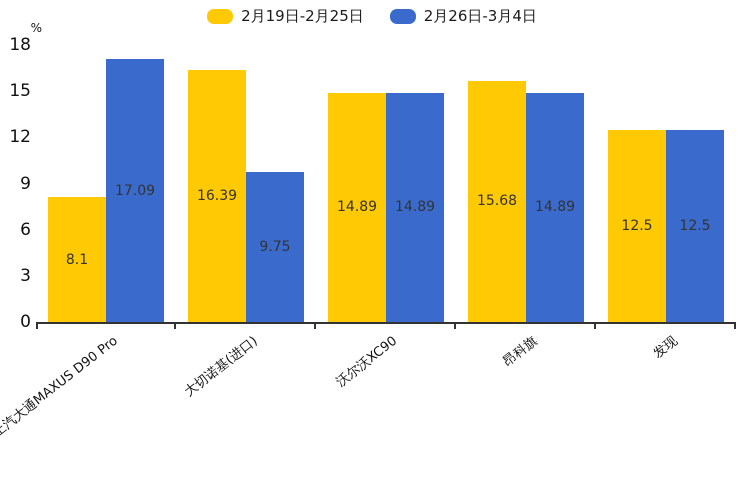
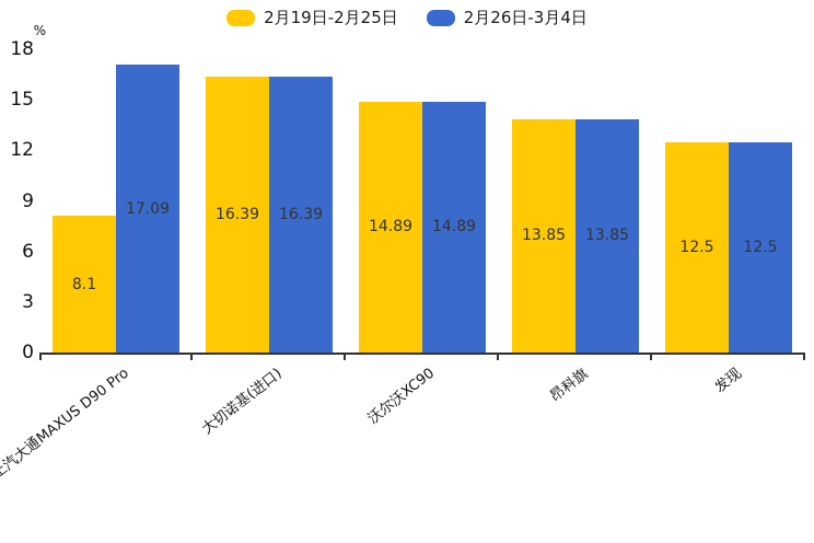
2月26日-3月4日/大切诺基(进口): 9.75 -> 16.39
2月19日-2月25日/昂科旗: 15.68 -> 13.85
2月26日-3月4日/昂科旗: 14.89 -> 13.85
